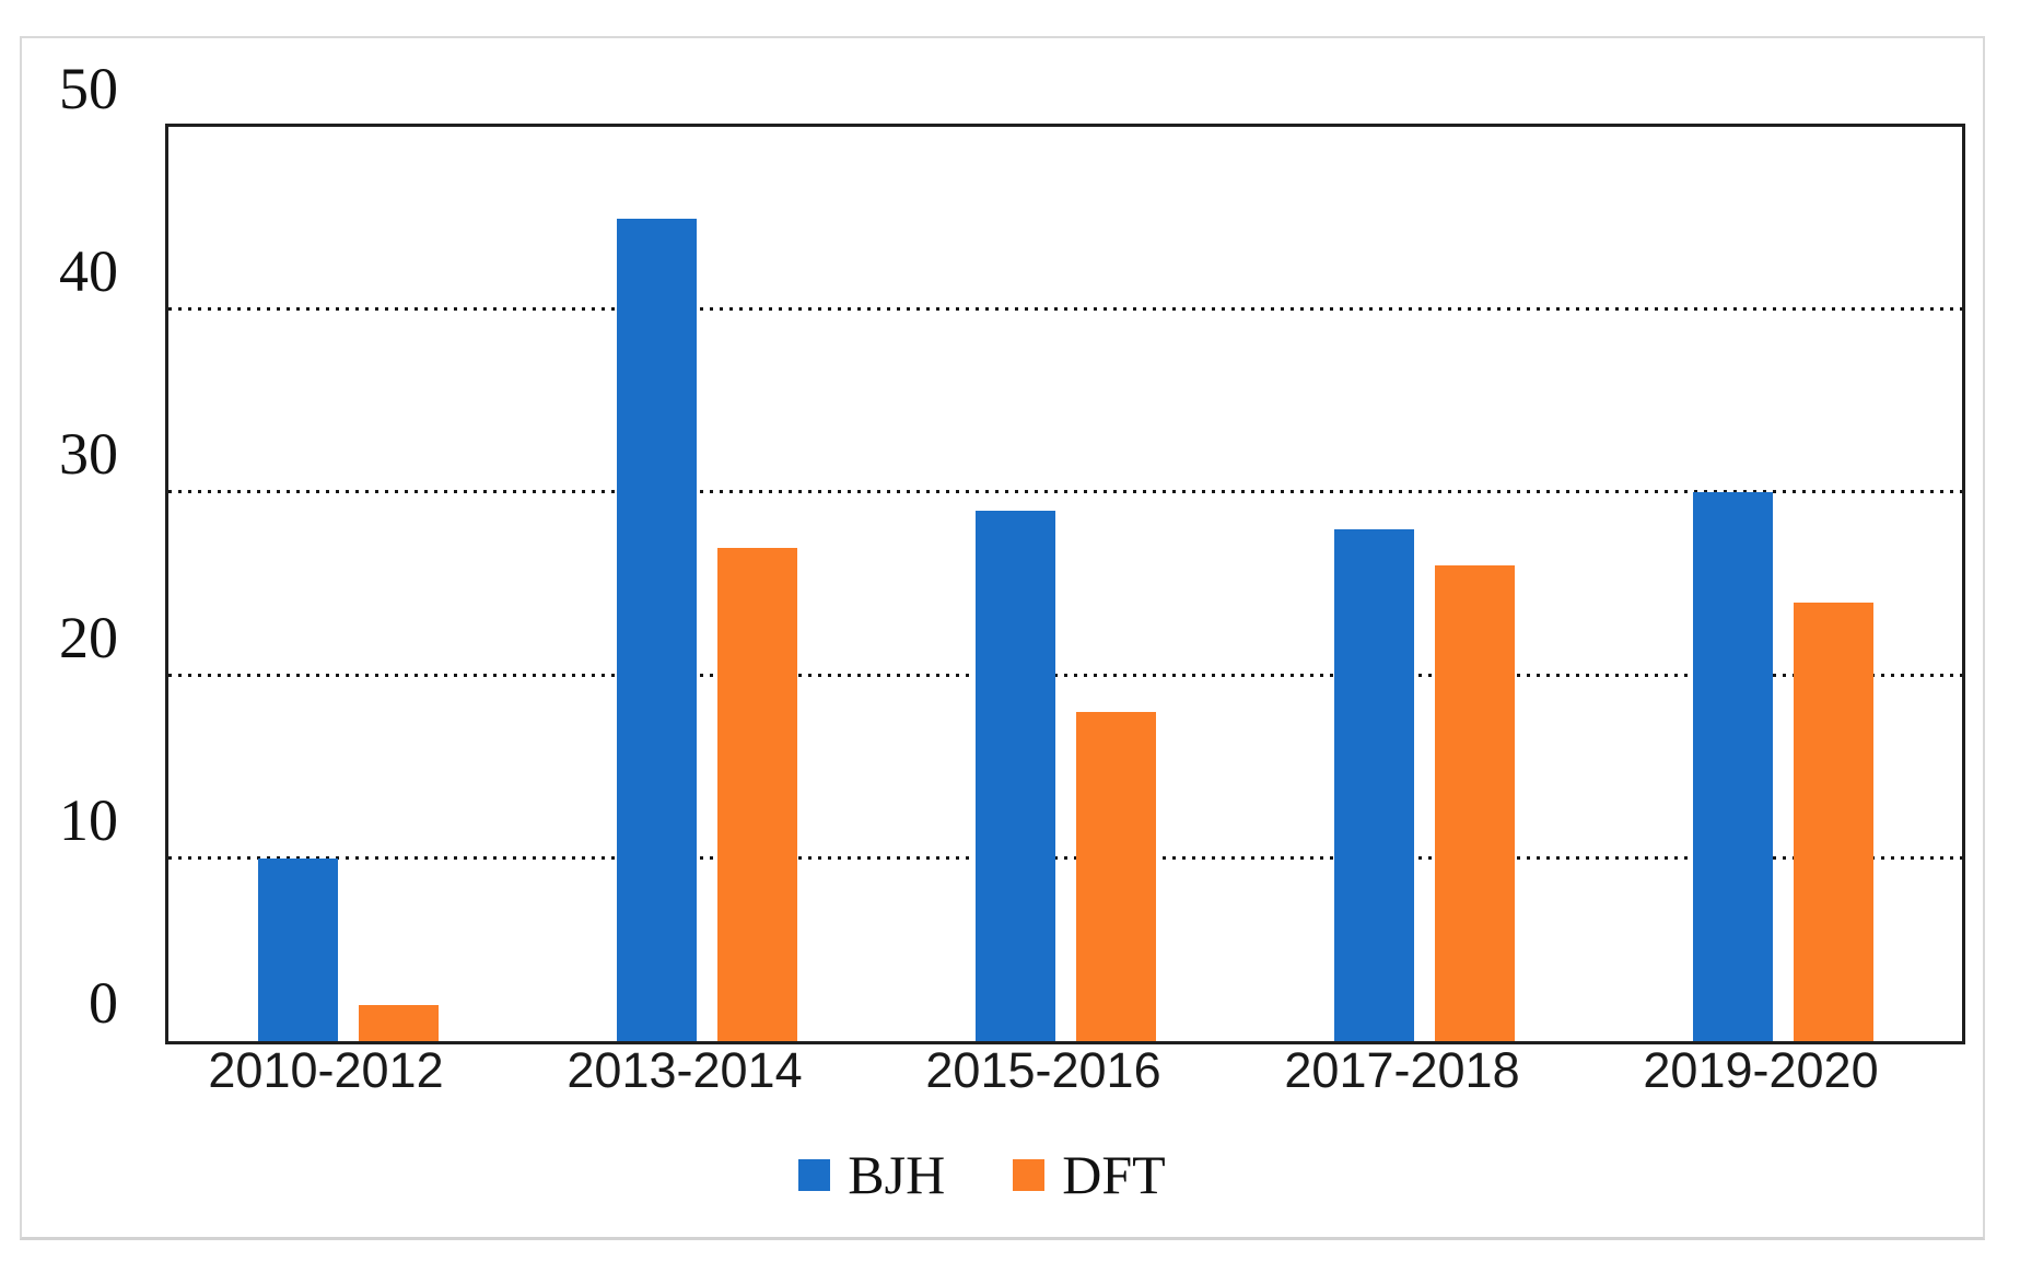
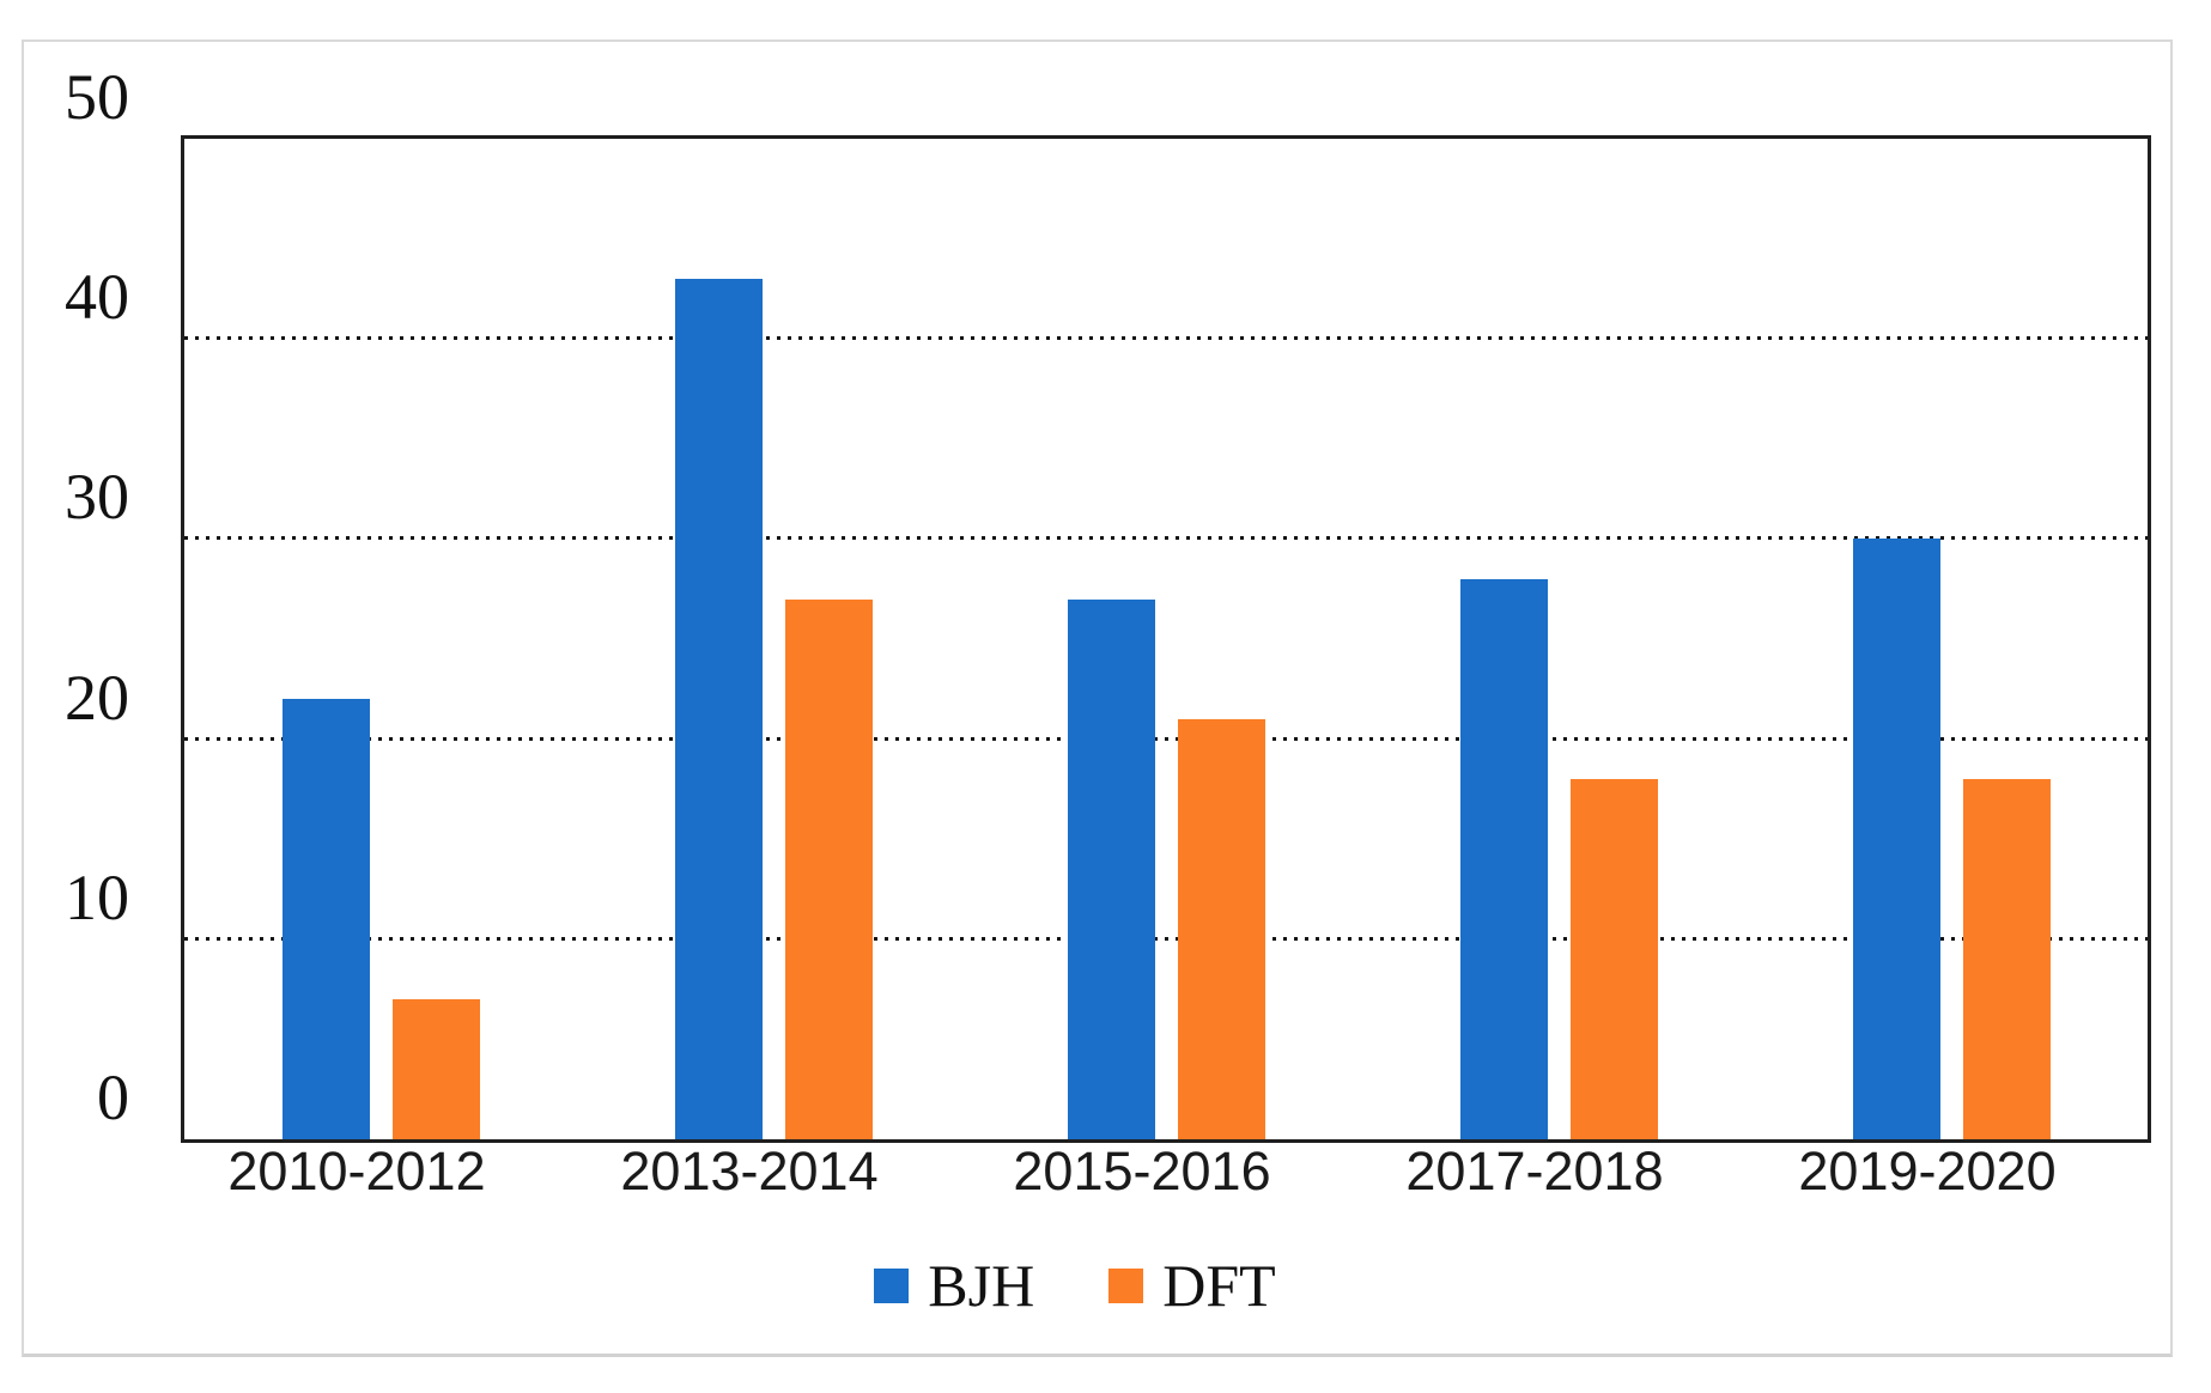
BJH/2010-2012: 10 -> 22
DFT/2010-2012: 2 -> 7
BJH/2013-2014: 45 -> 43
BJH/2015-2016: 29 -> 27
DFT/2015-2016: 18 -> 21
DFT/2017-2018: 26 -> 18
DFT/2019-2020: 24 -> 18
